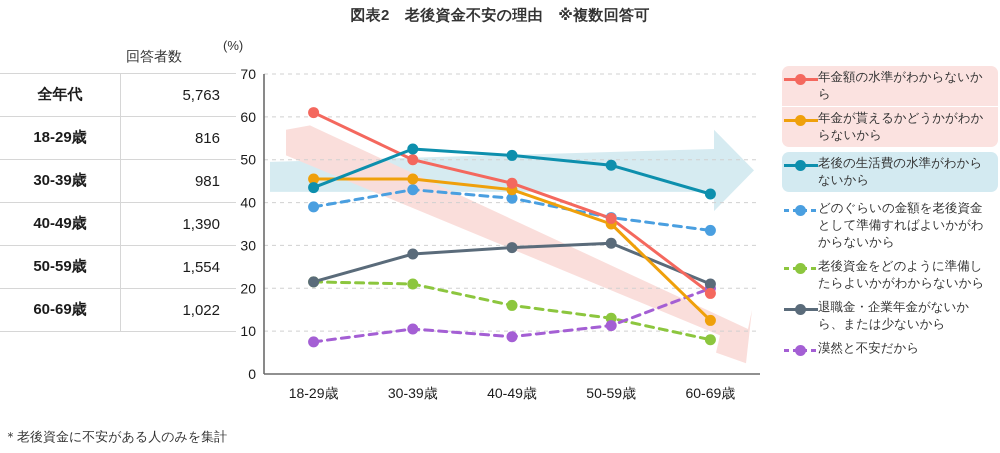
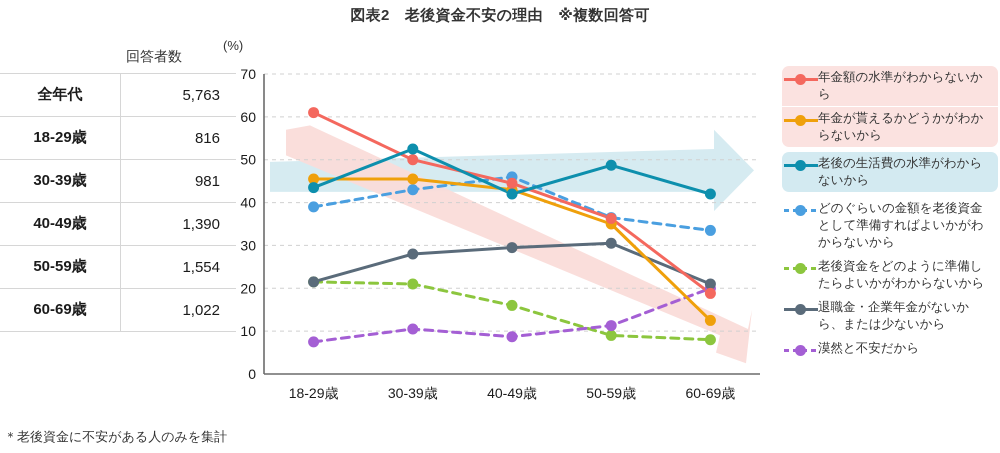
老後の生活費の水準がわからないから/40-49歳: 51 -> 42
どのぐらいの金額を老後資金として準備すればよいかがわからないから/40-49歳: 41 -> 46
老後資金をどのように準備したらよいかがわからないから/50-59歳: 13 -> 9
